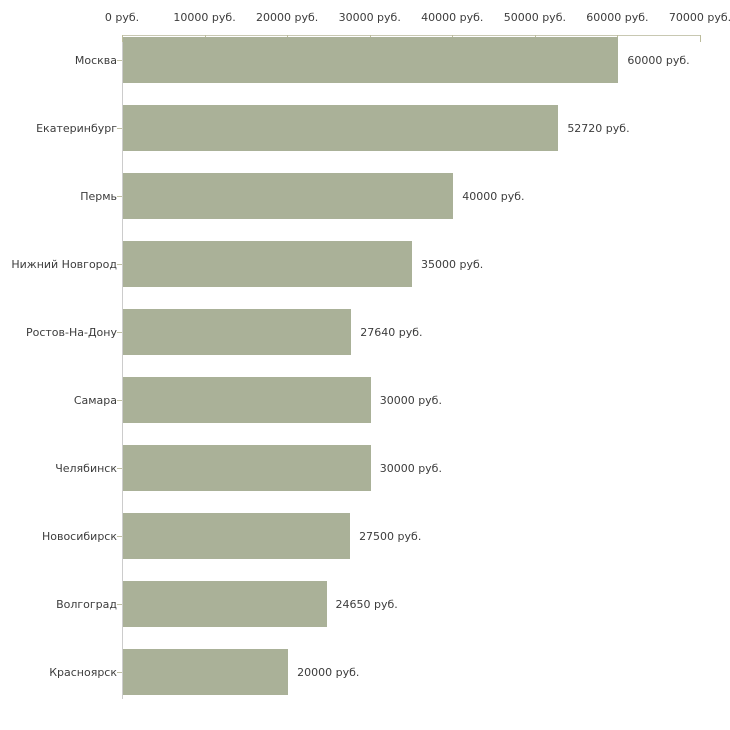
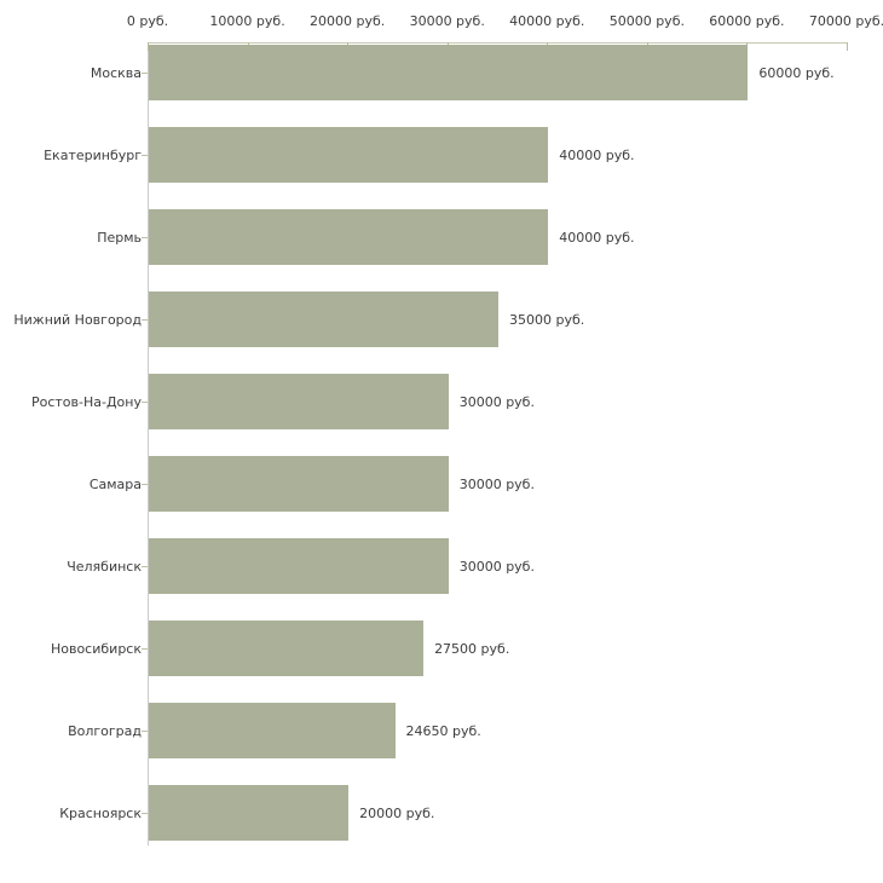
Екатеринбург: 52720 -> 40000
Ростов-На-Дону: 27640 -> 30000
